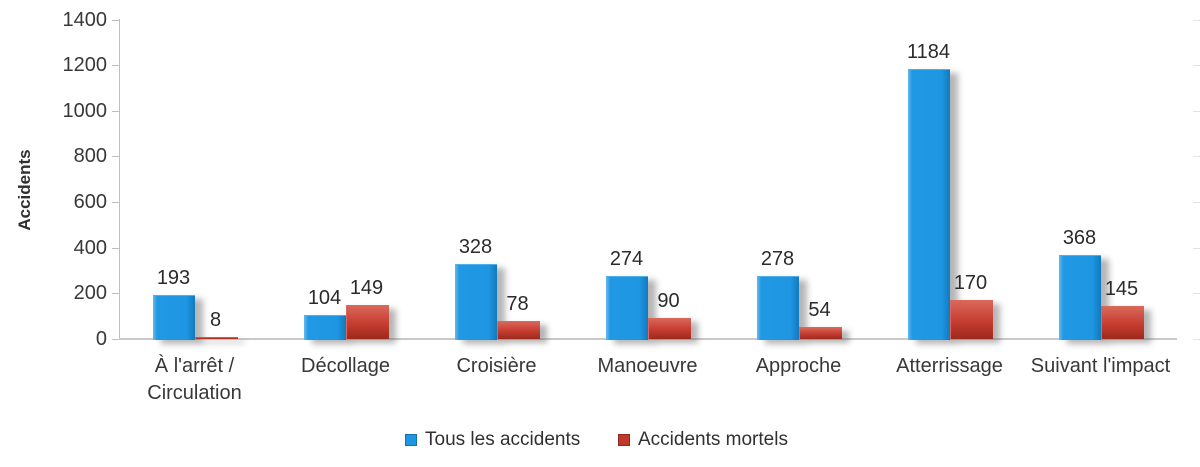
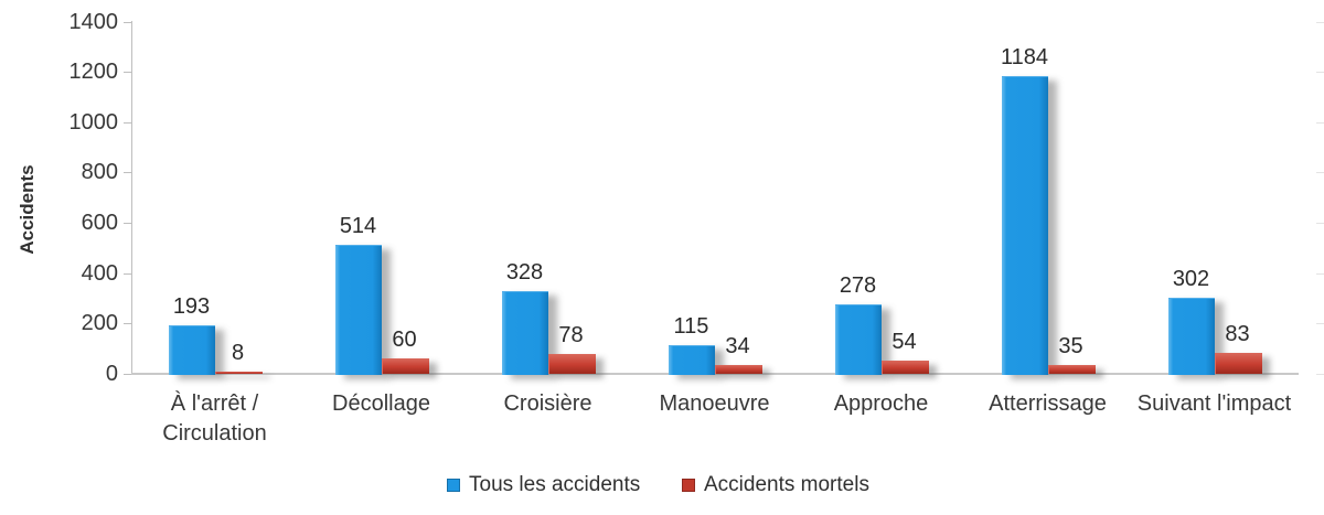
Tous les accidents/Décollage: 104 -> 514
Accidents mortels/Décollage: 149 -> 60
Tous les accidents/Manoeuvre: 274 -> 115
Accidents mortels/Manoeuvre: 90 -> 34
Accidents mortels/Atterrissage: 170 -> 35
Tous les accidents/Suivant l'impact: 368 -> 302
Accidents mortels/Suivant l'impact: 145 -> 83
